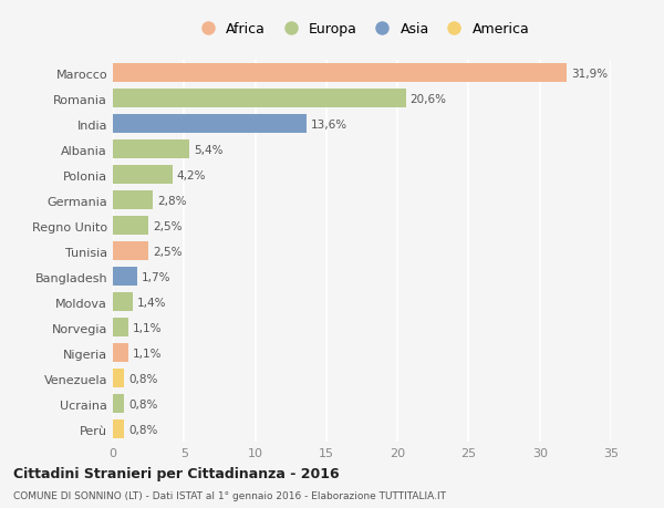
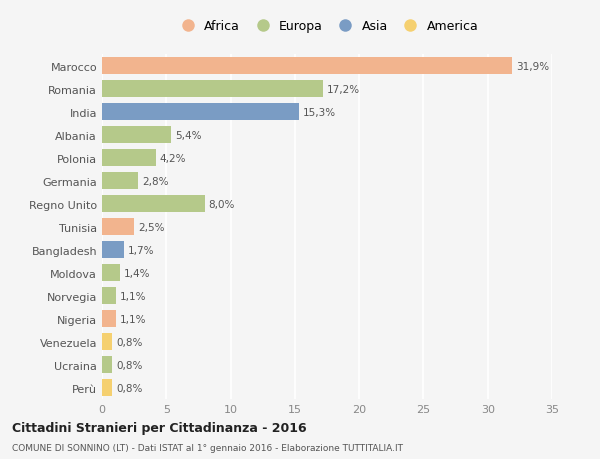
Romania: 20,6% -> 17,2%
India: 13,6% -> 15,3%
Regno Unito: 2,5% -> 8,0%
